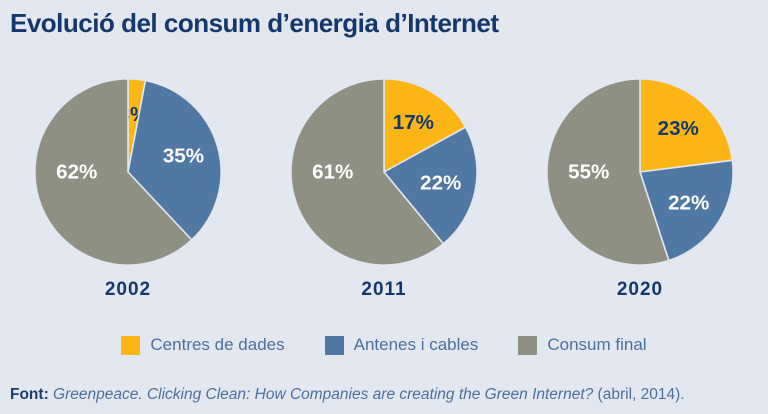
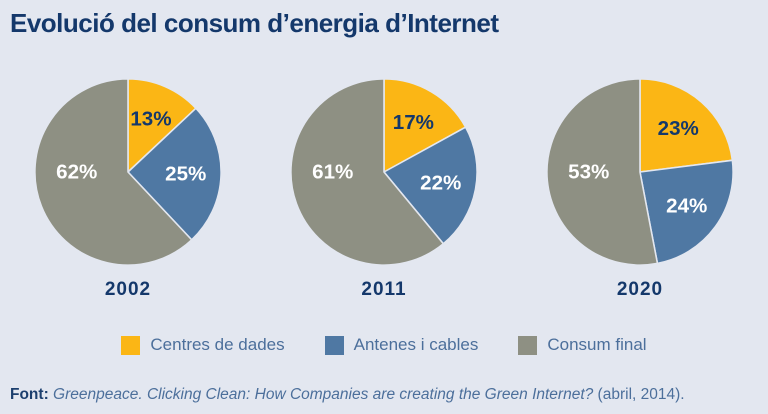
2002/Centres de dades: 3% -> 13%
2002/Antenes i cables: 35% -> 25%
2020/Antenes i cables: 22% -> 24%
2020/Consum final: 55% -> 53%
